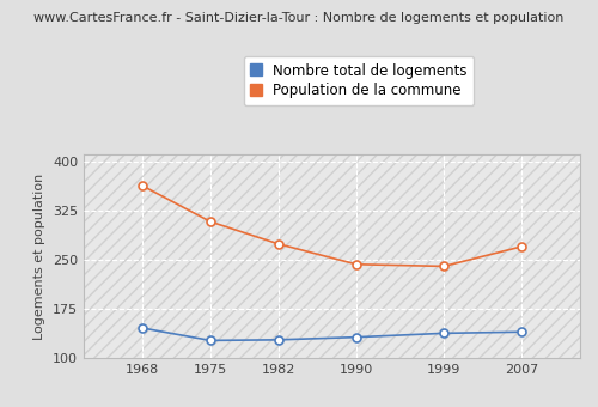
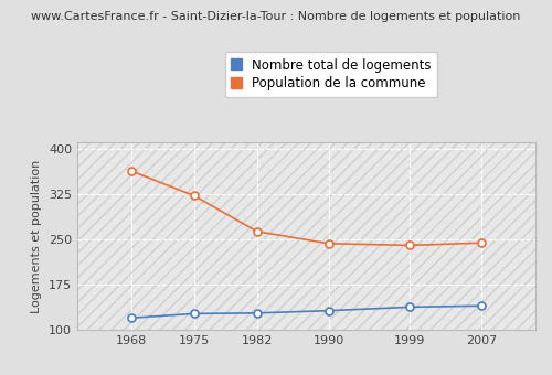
Nombre total de logements/1968: 146 -> 120
Population de la commune/1975: 308 -> 322
Population de la commune/1982: 274 -> 263
Population de la commune/2007: 270 -> 244
